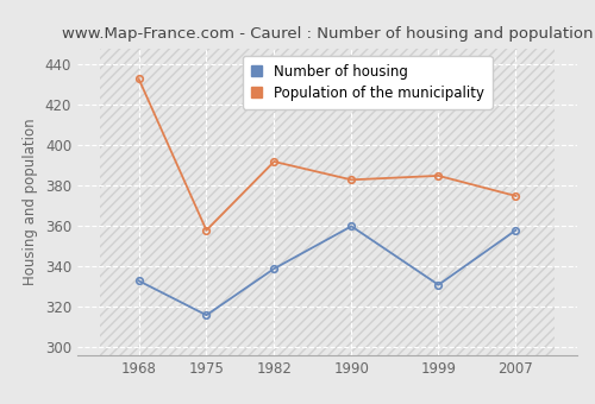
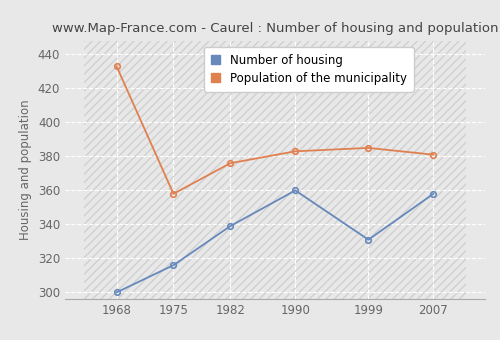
Number of housing/1968: 333 -> 300
Population of the municipality/1982: 392 -> 376
Population of the municipality/2007: 375 -> 381
